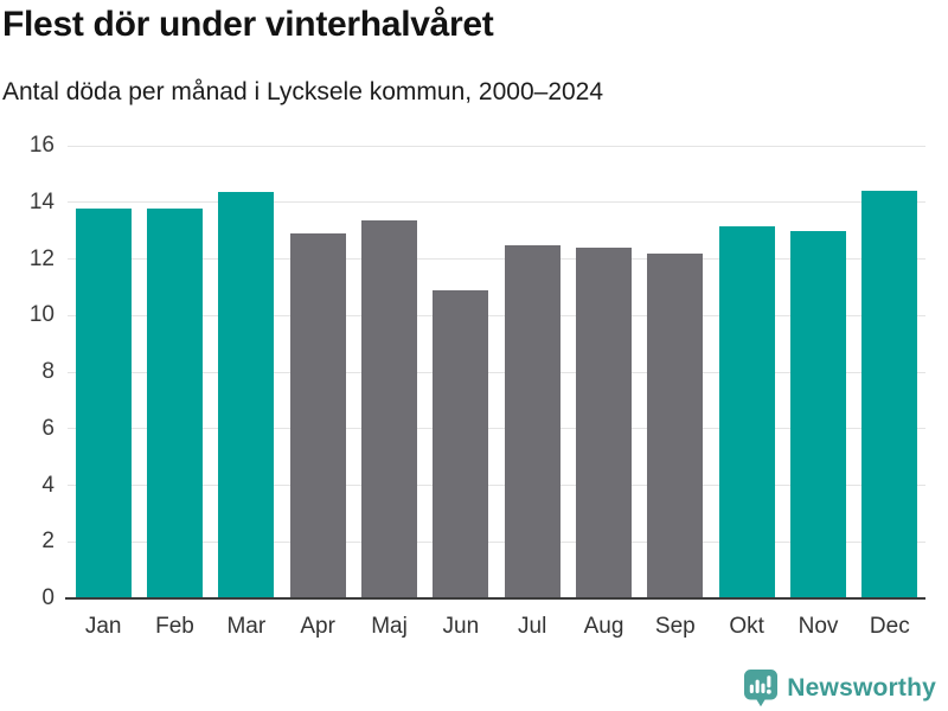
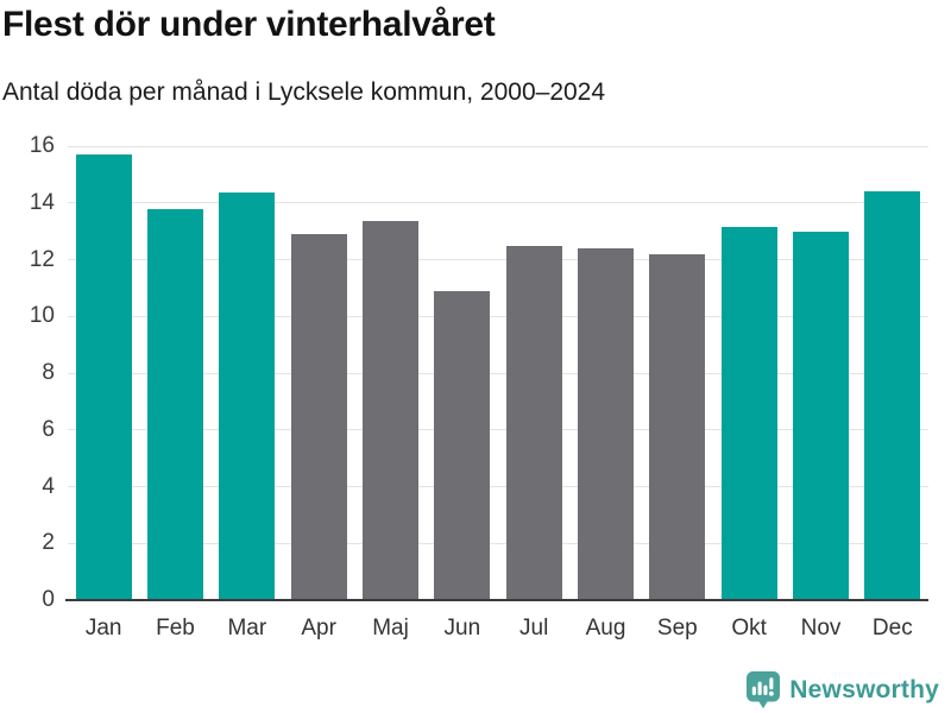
Jan: 13.8 -> 15.7
